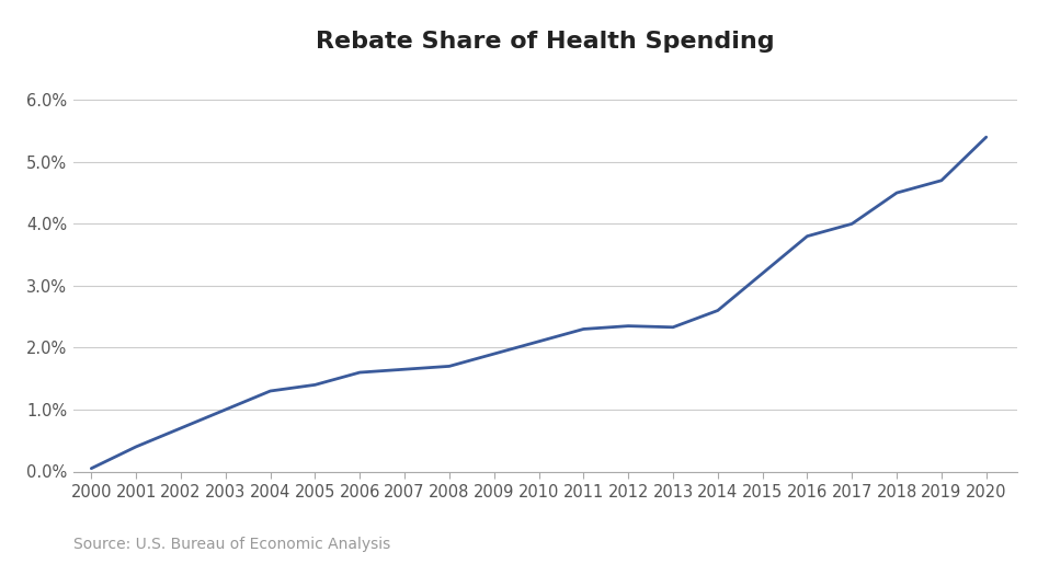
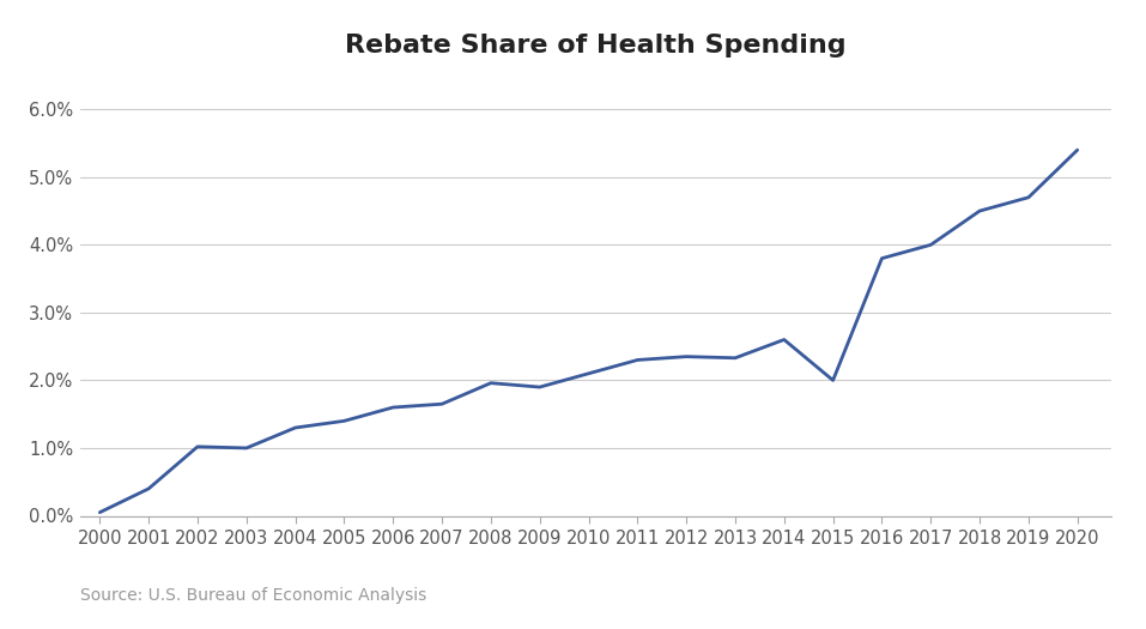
2002: 0.70% -> 1.02%
2008: 1.70% -> 1.96%
2015: 3.20% -> 2.00%
